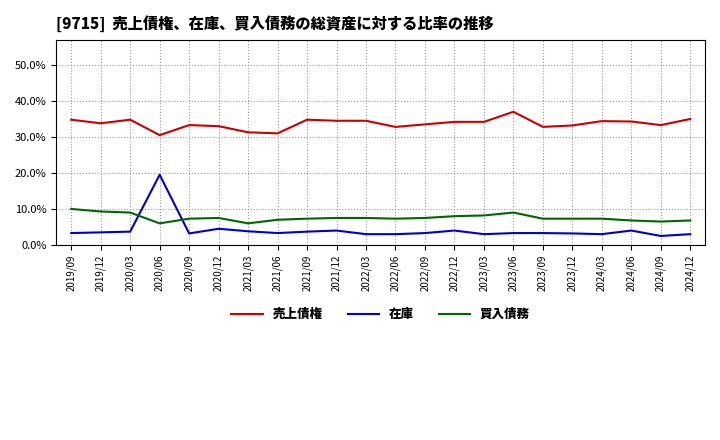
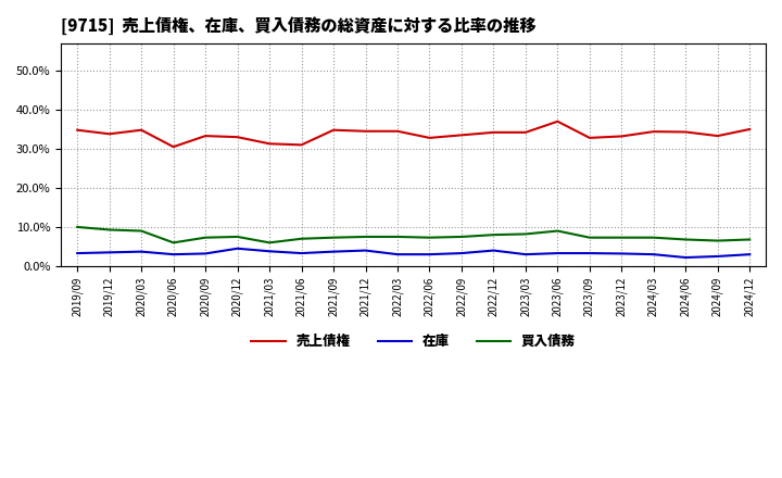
在庫/2020/06: 19.5% -> 3.0%
在庫/2024/06: 4.0% -> 2.2%
